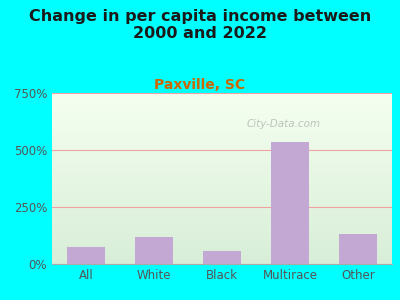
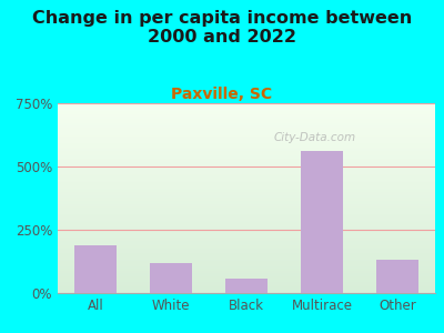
All: 75% -> 190%
Multirace: 535% -> 560%
